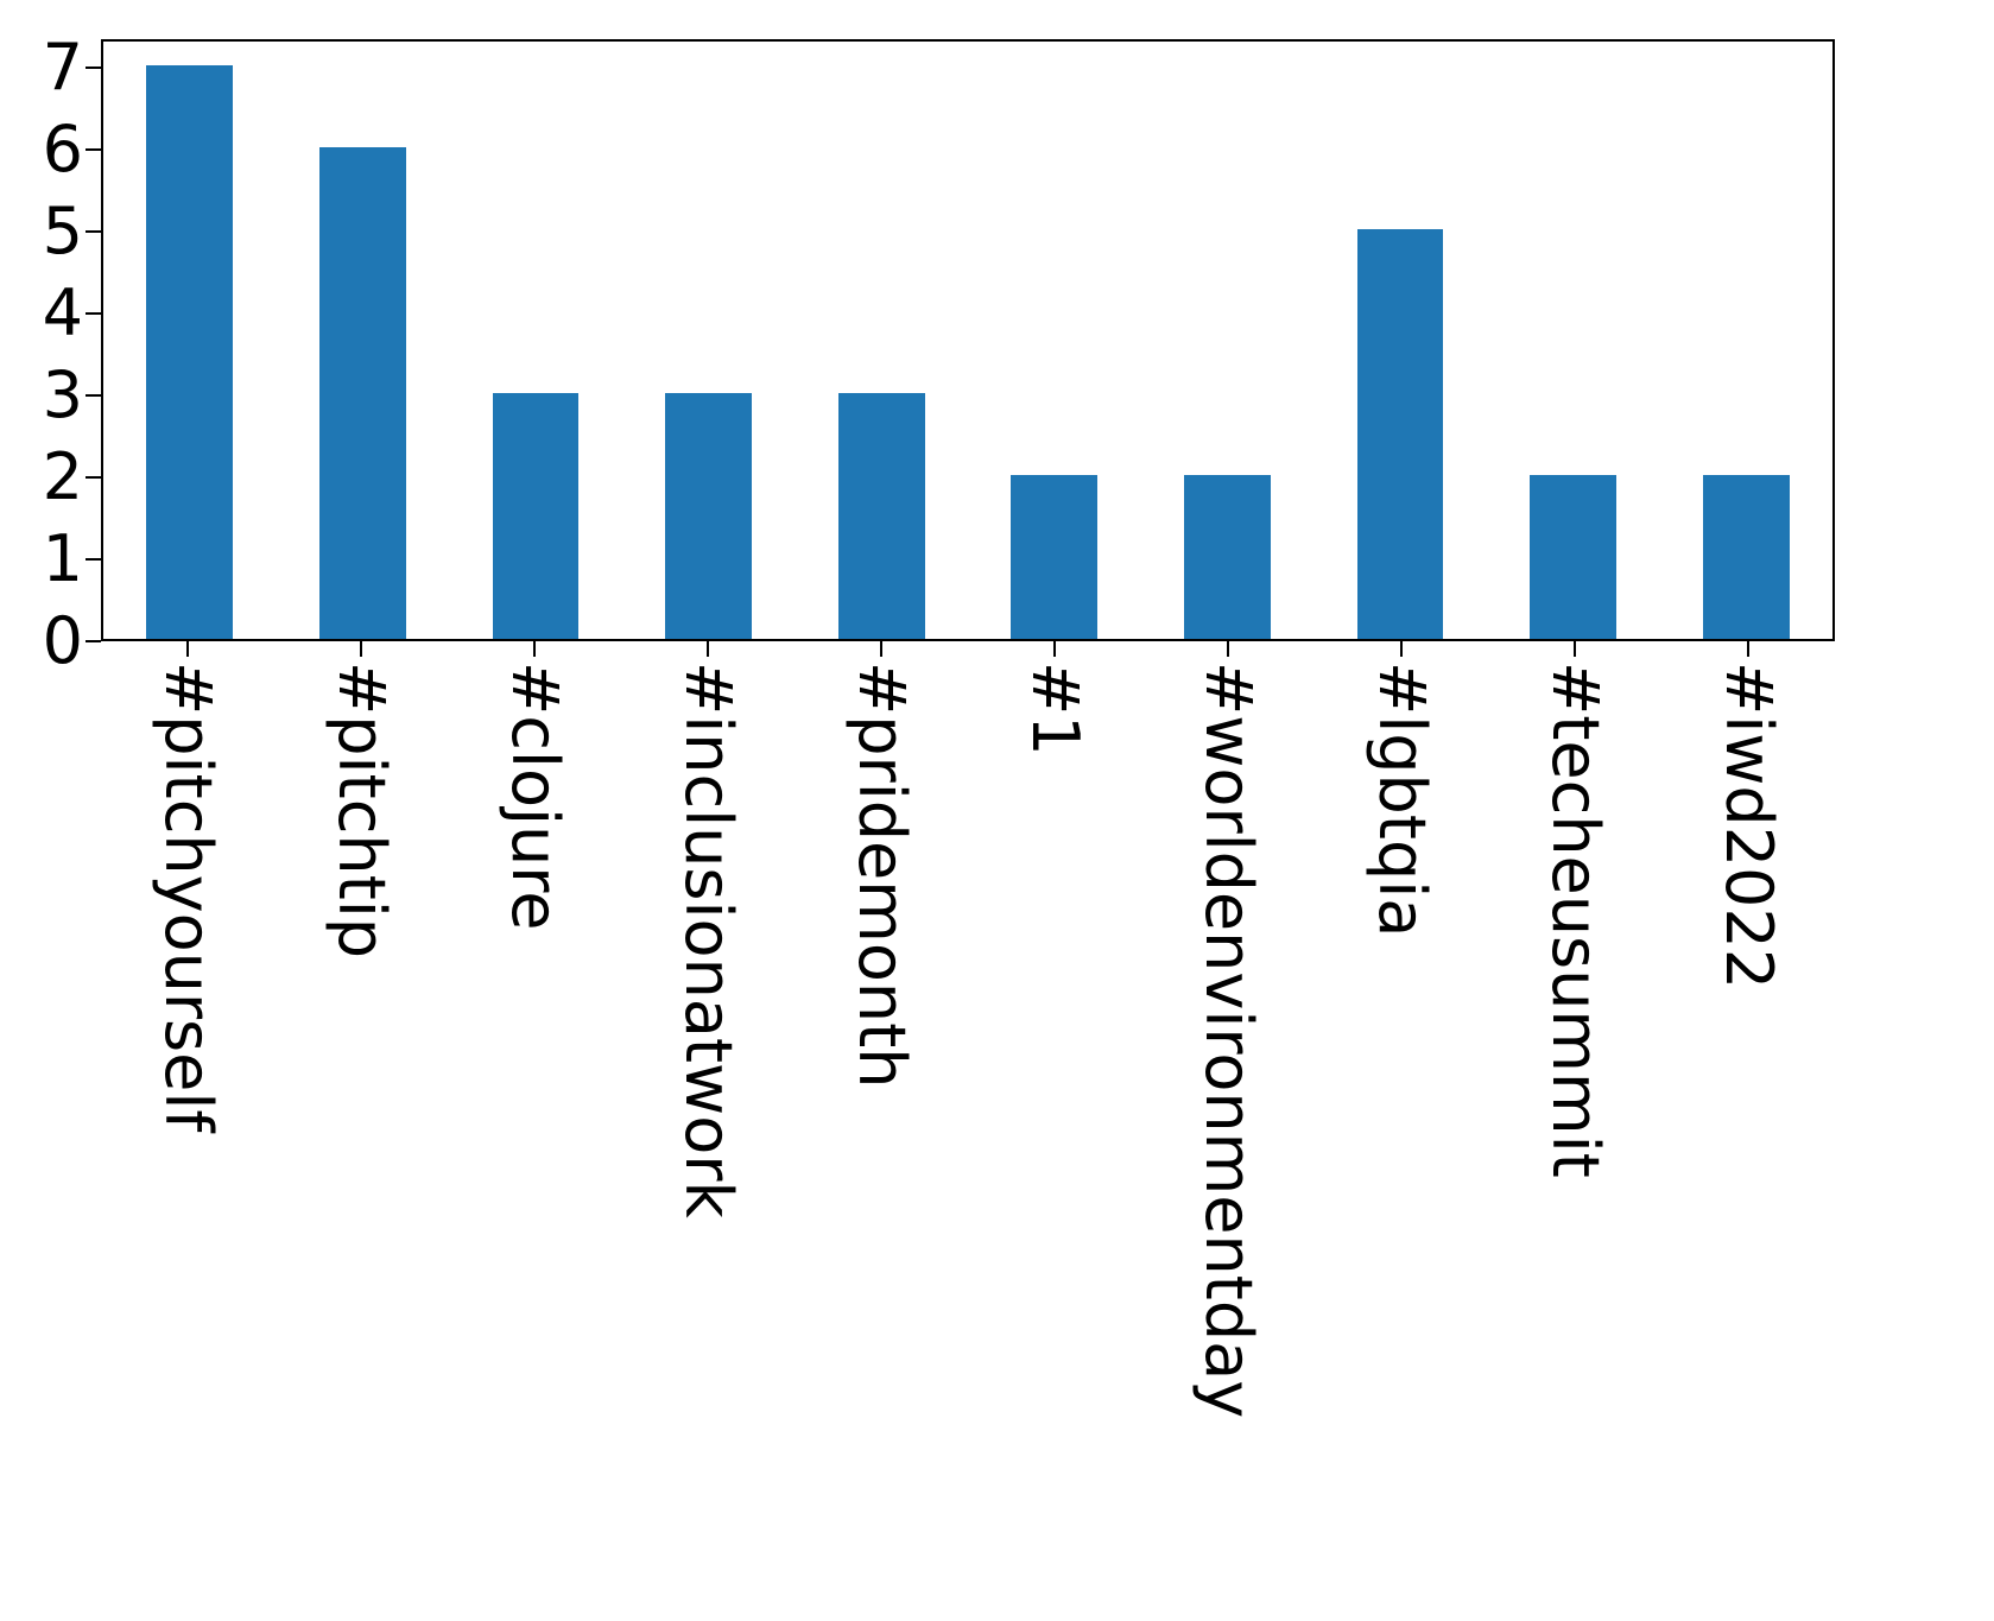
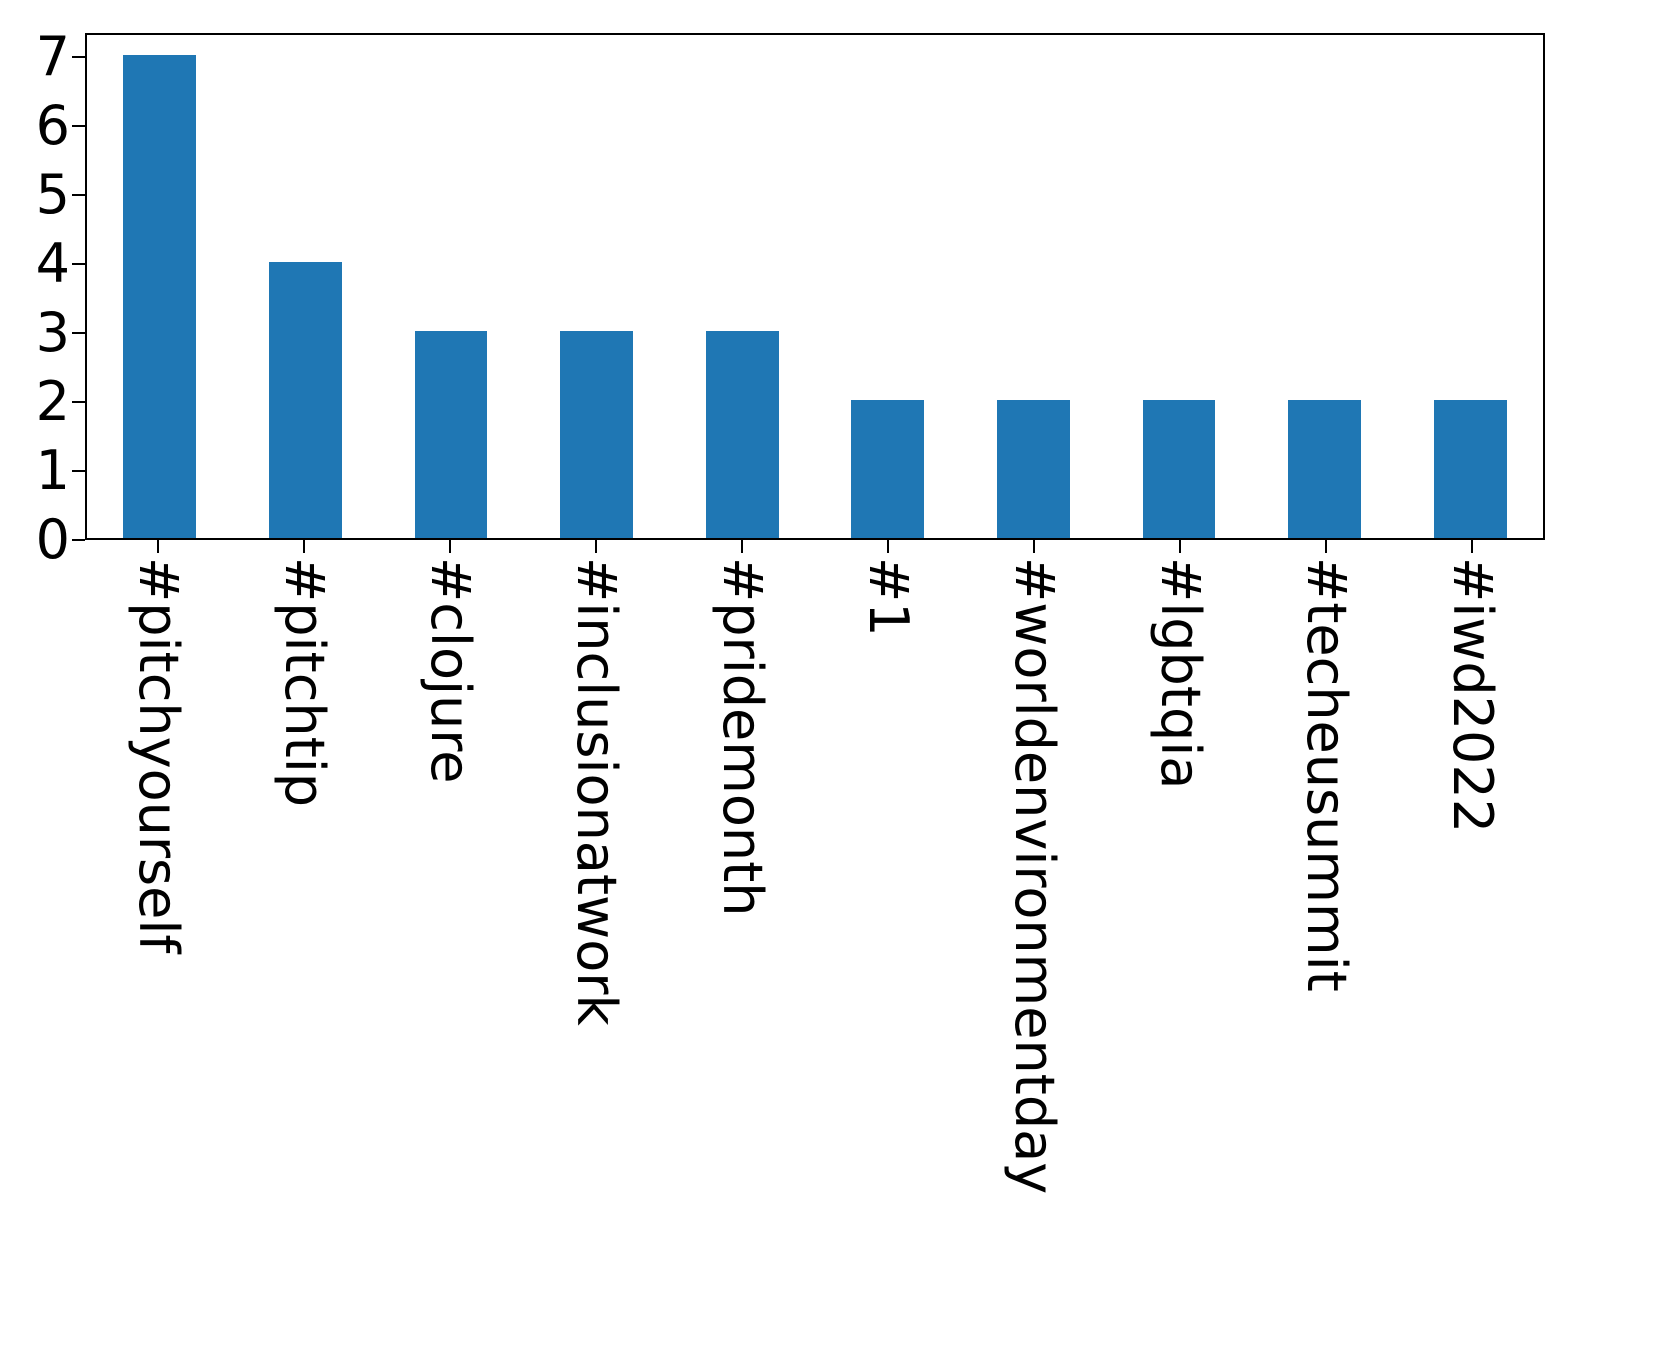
#pitchtip: 6 -> 4
#lgbtqia: 5 -> 2
